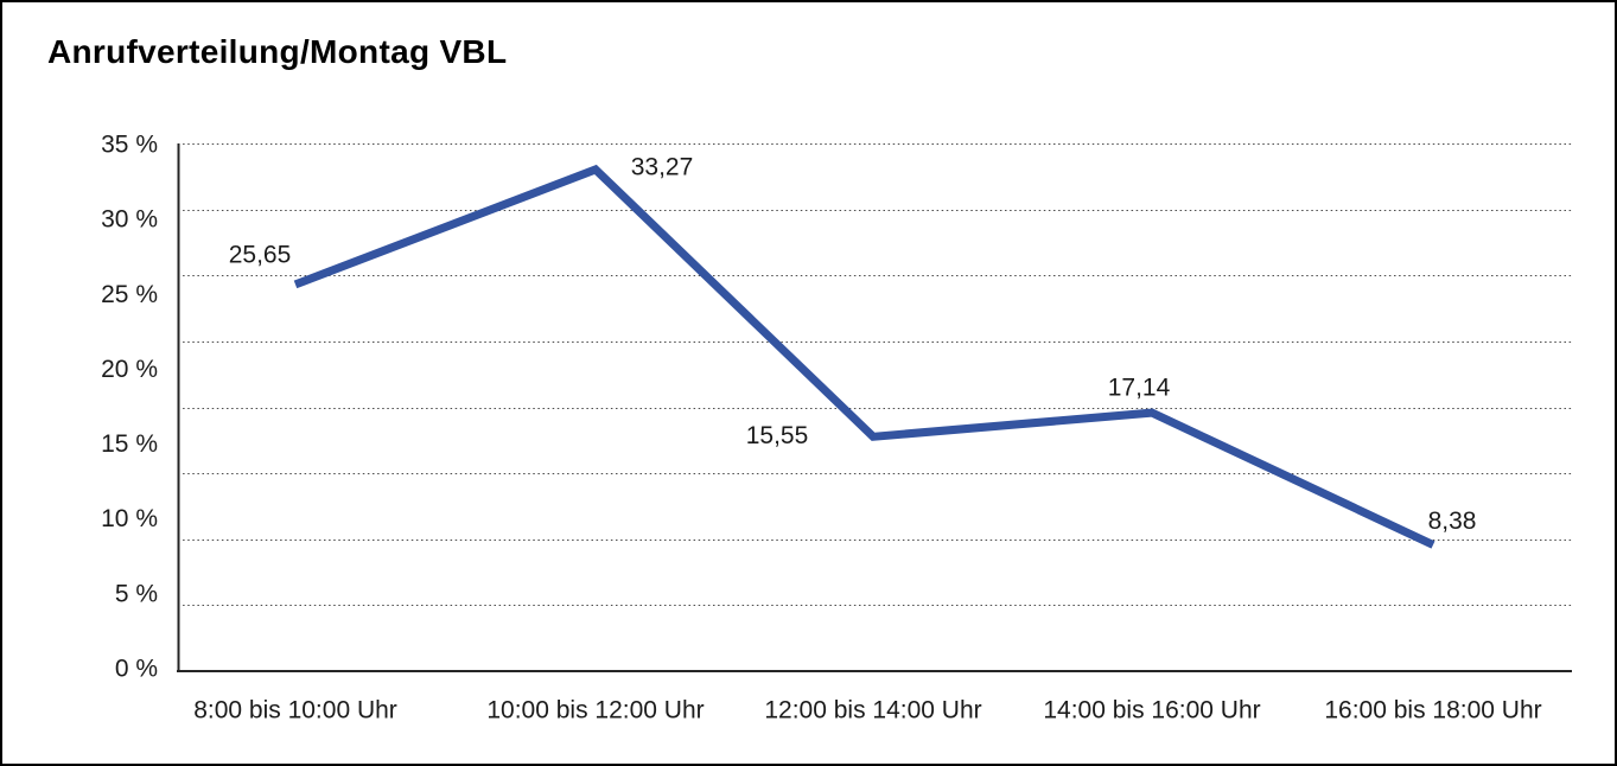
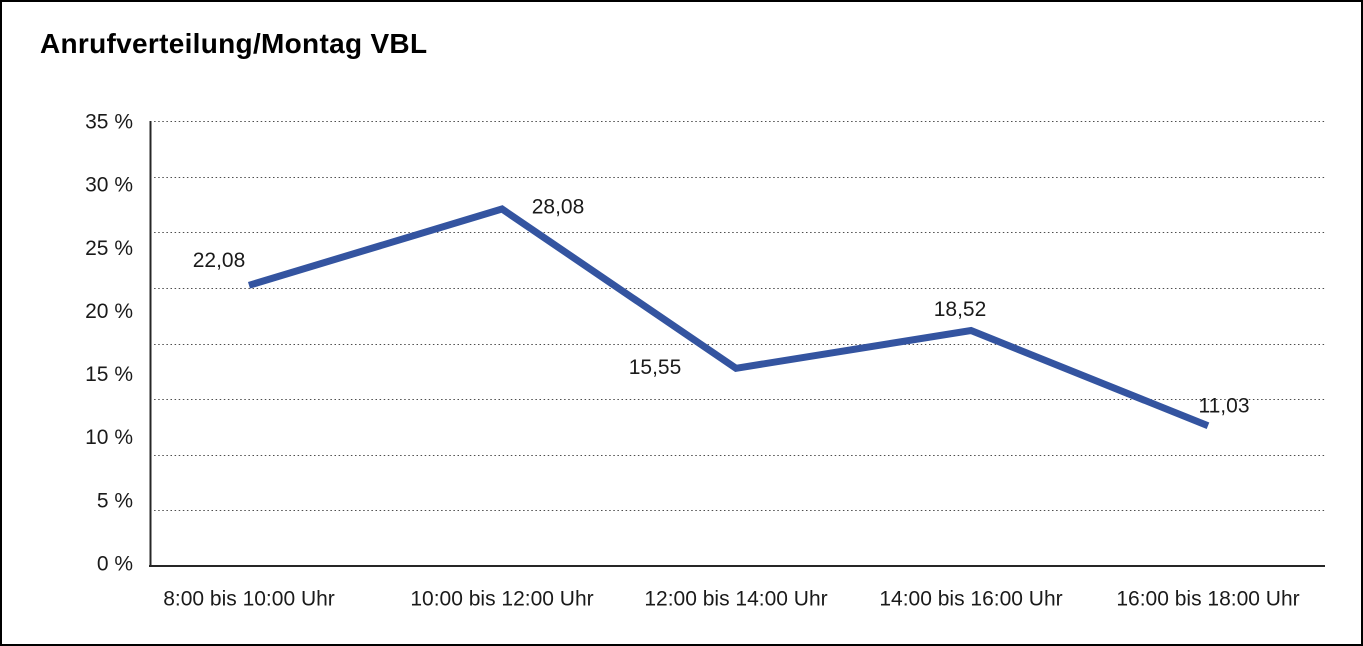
8:00 bis 10:00 Uhr: 25,65 -> 22,08
10:00 bis 12:00 Uhr: 33,27 -> 28,08
14:00 bis 16:00 Uhr: 17,14 -> 18,52
16:00 bis 18:00 Uhr: 8,38 -> 11,03
